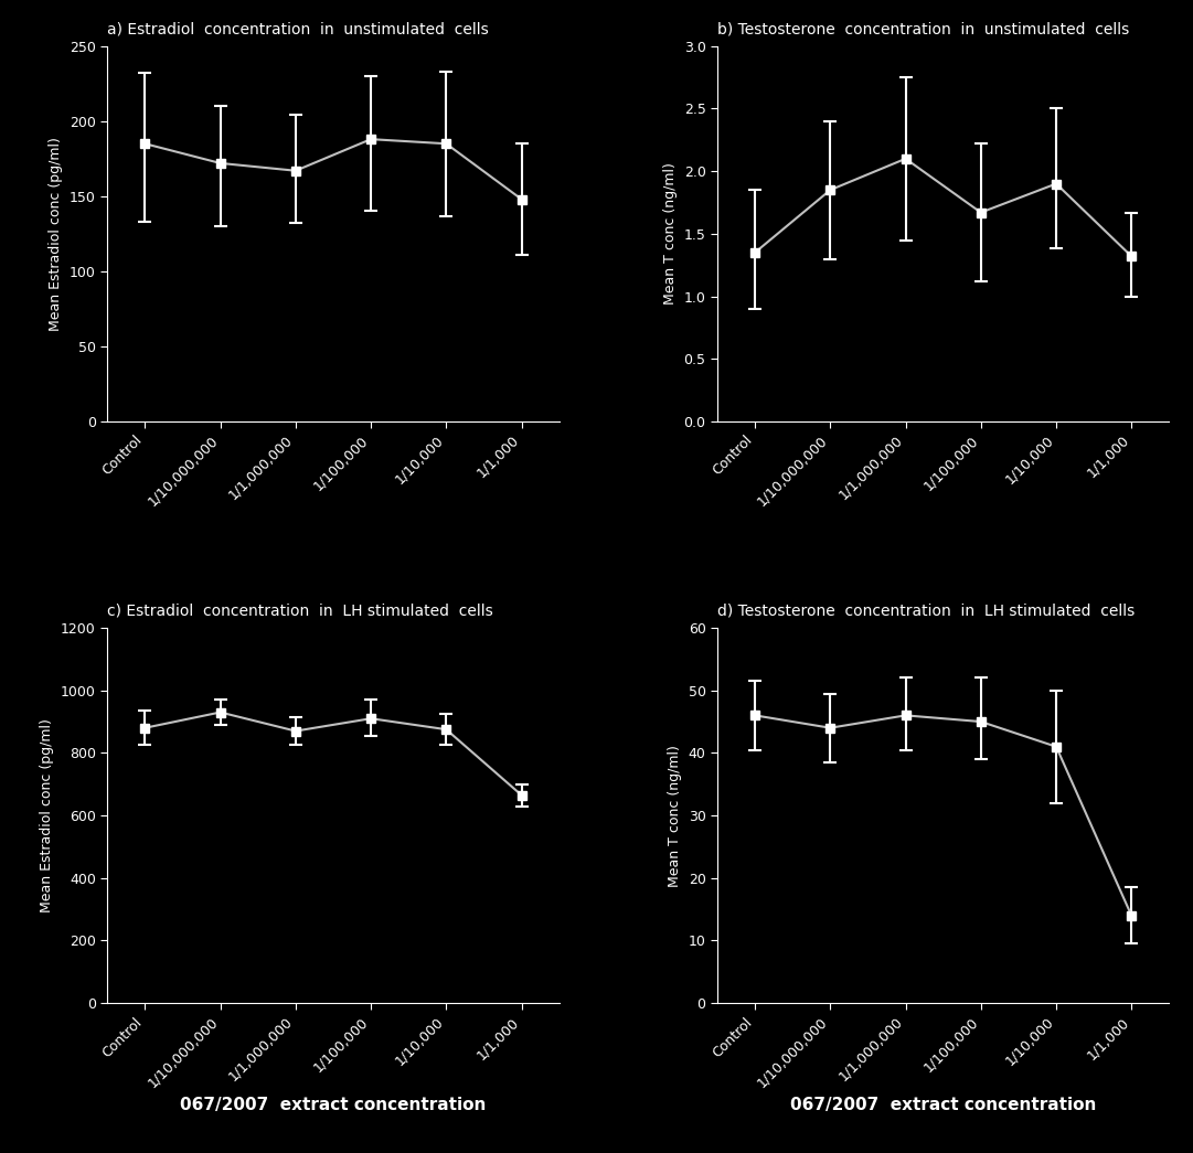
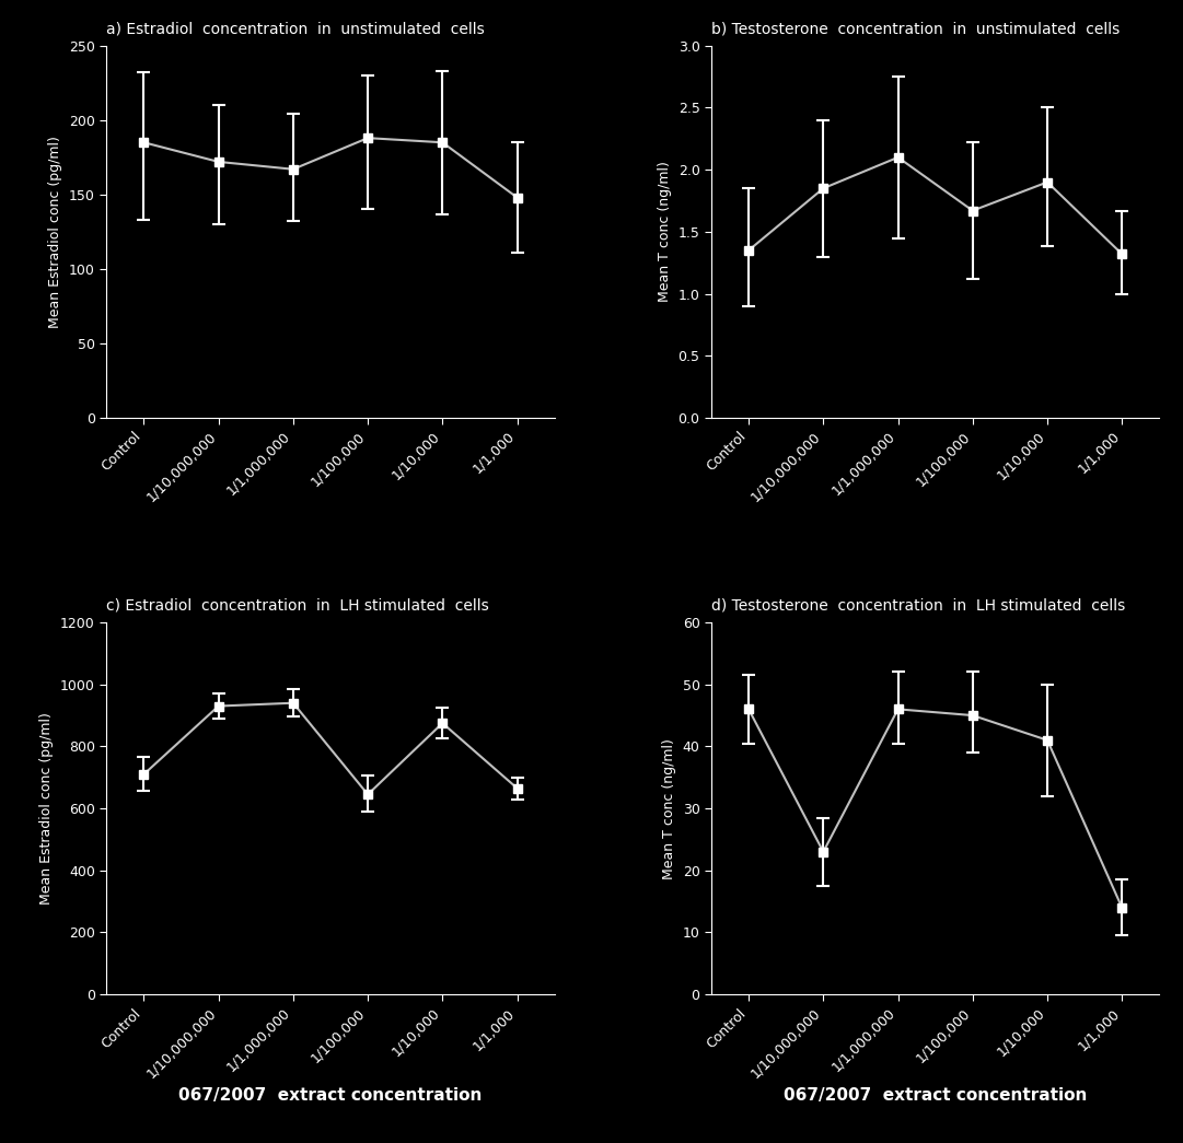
c) Estradiol concentration in LH stimulated cells/Control: 880 -> 710
c) Estradiol concentration in LH stimulated cells/1/1,000,000: 870 -> 940
c) Estradiol concentration in LH stimulated cells/1/100,000: 910 -> 645
d) Testosterone concentration in LH stimulated cells/1/10,000,000: 44 -> 23
